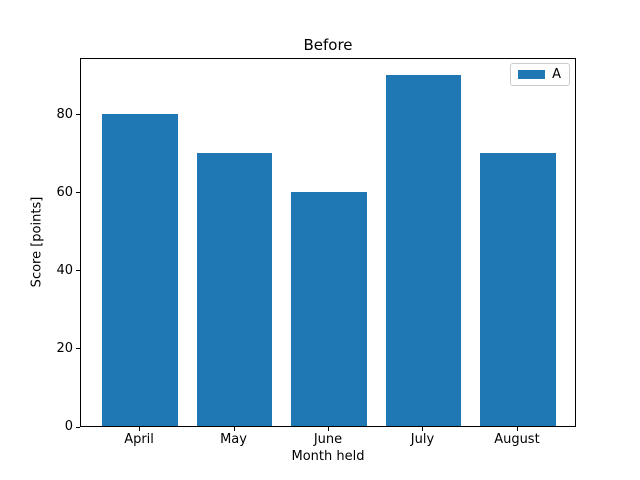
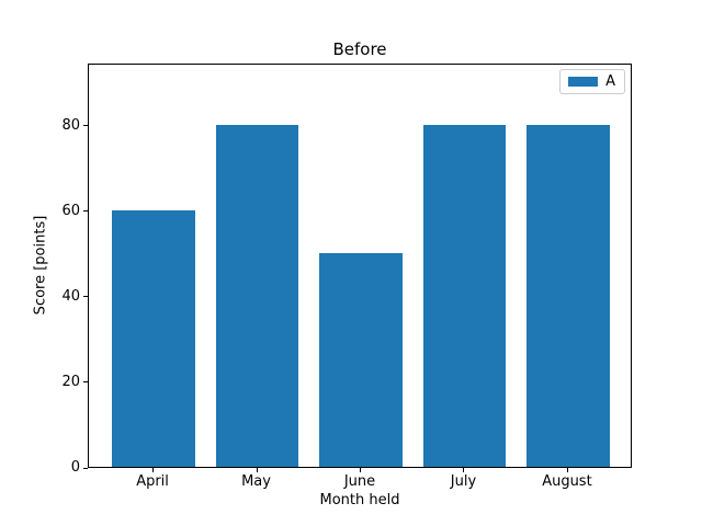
April: 80 -> 60
May: 70 -> 80
June: 60 -> 50
July: 90 -> 80
August: 70 -> 80
